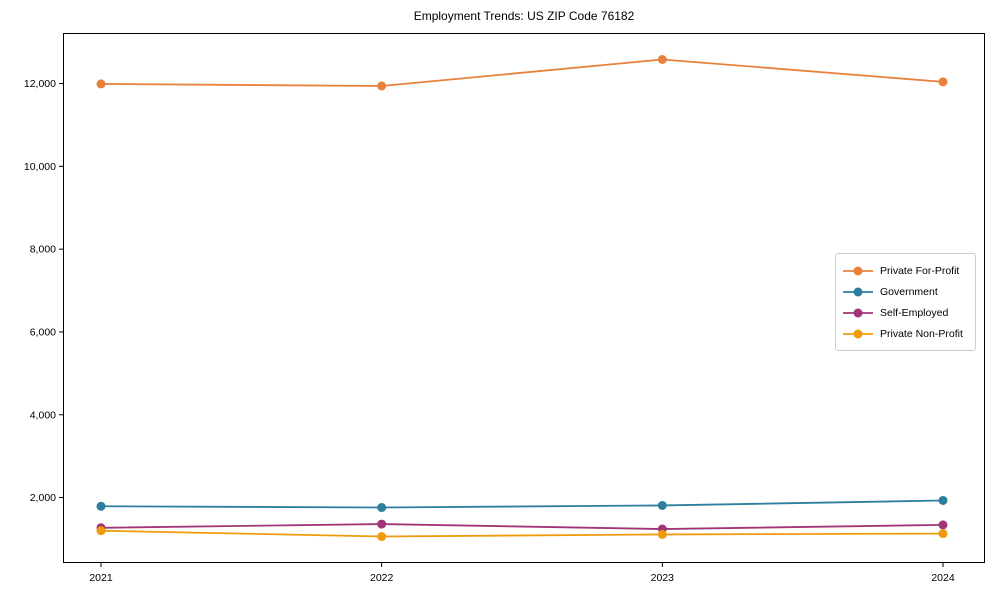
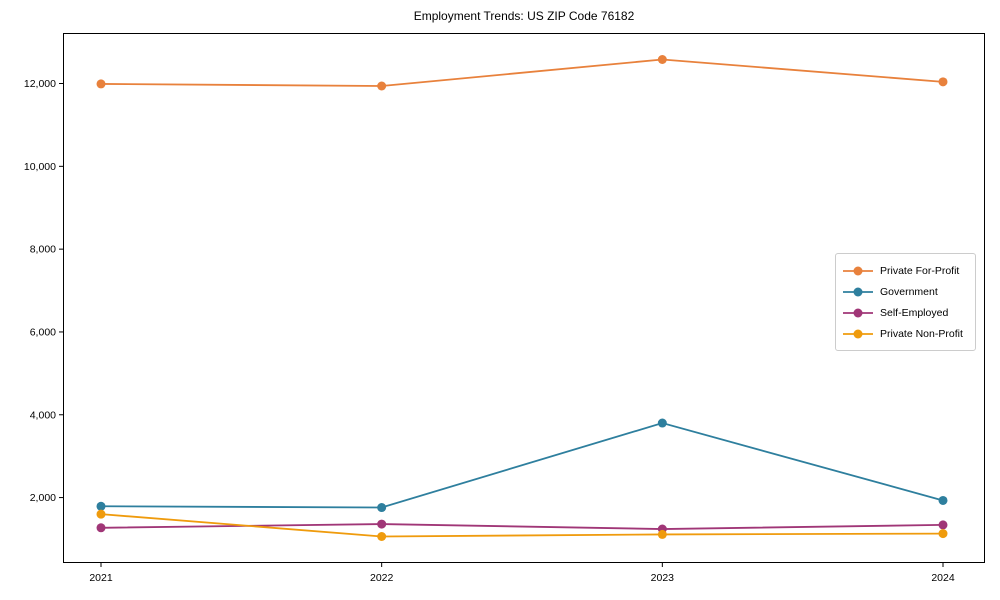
Private Non-Profit/2021: 1200 -> 1600
Government/2023: 1800 -> 3800
